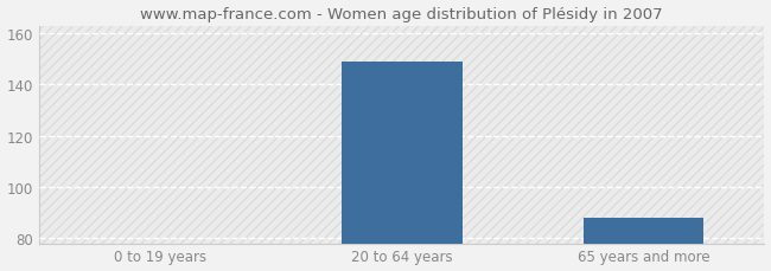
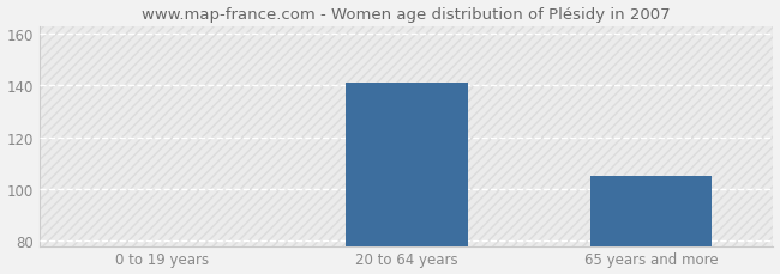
20 to 64 years: 149 -> 141
65 years and more: 88 -> 105
